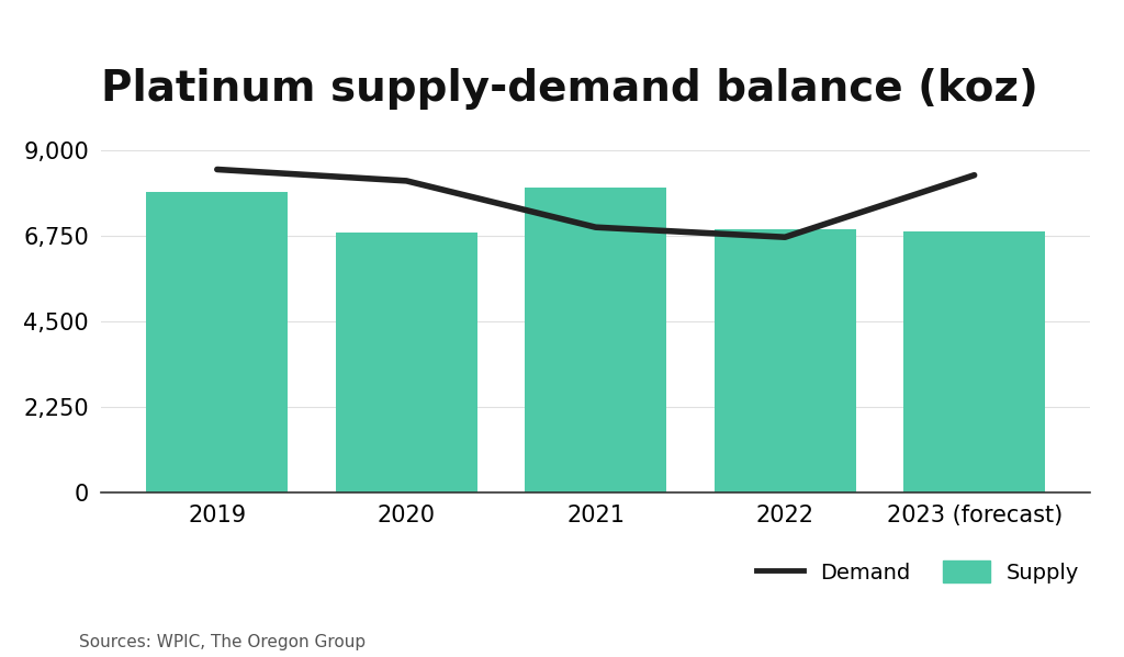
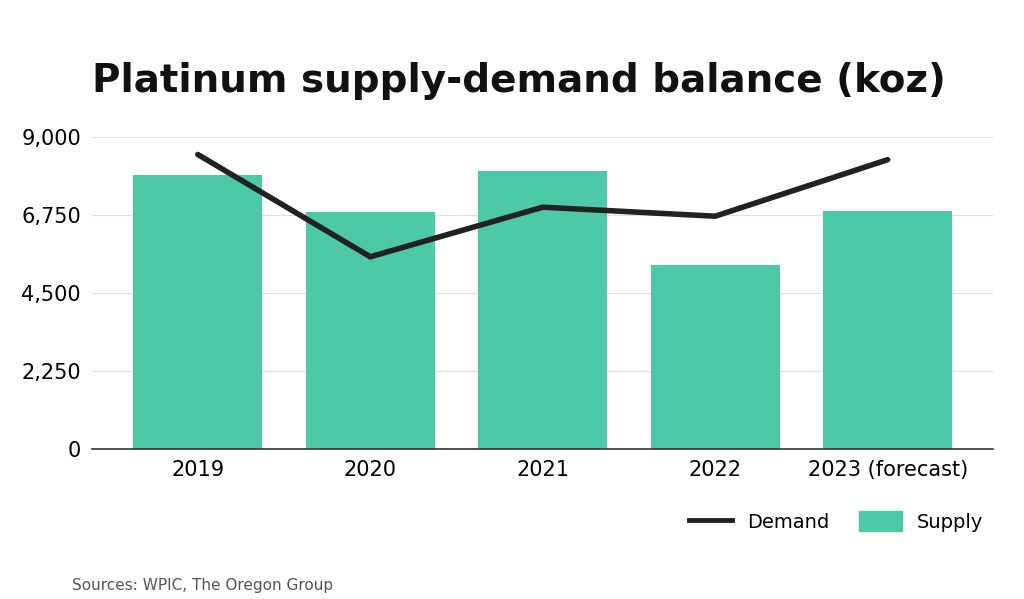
Demand/2020: 8,200 -> 5,550
Supply/2022: 6,920 -> 5,300
